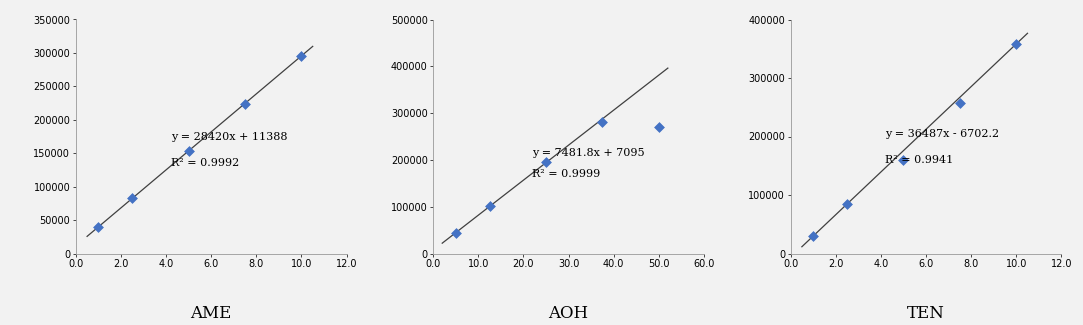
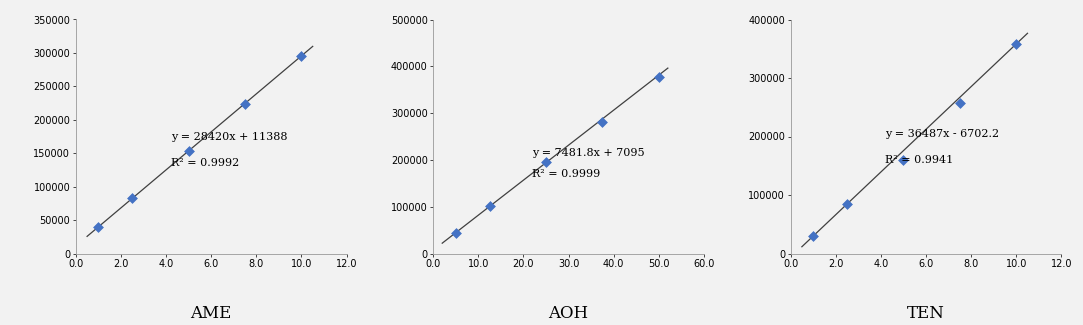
50.0: 270000 -> 378000
